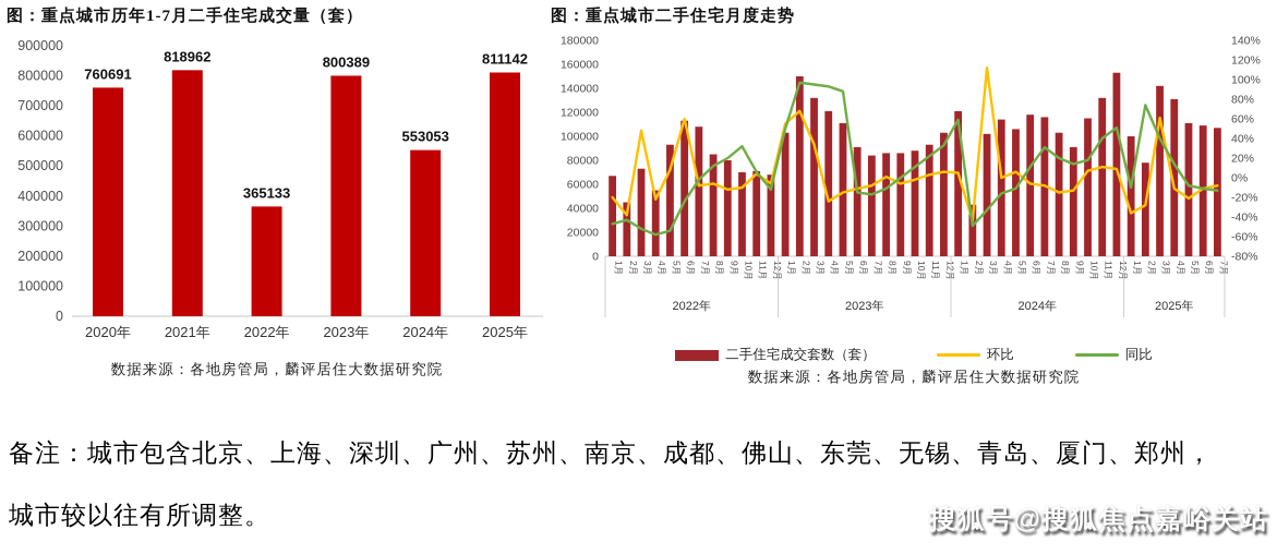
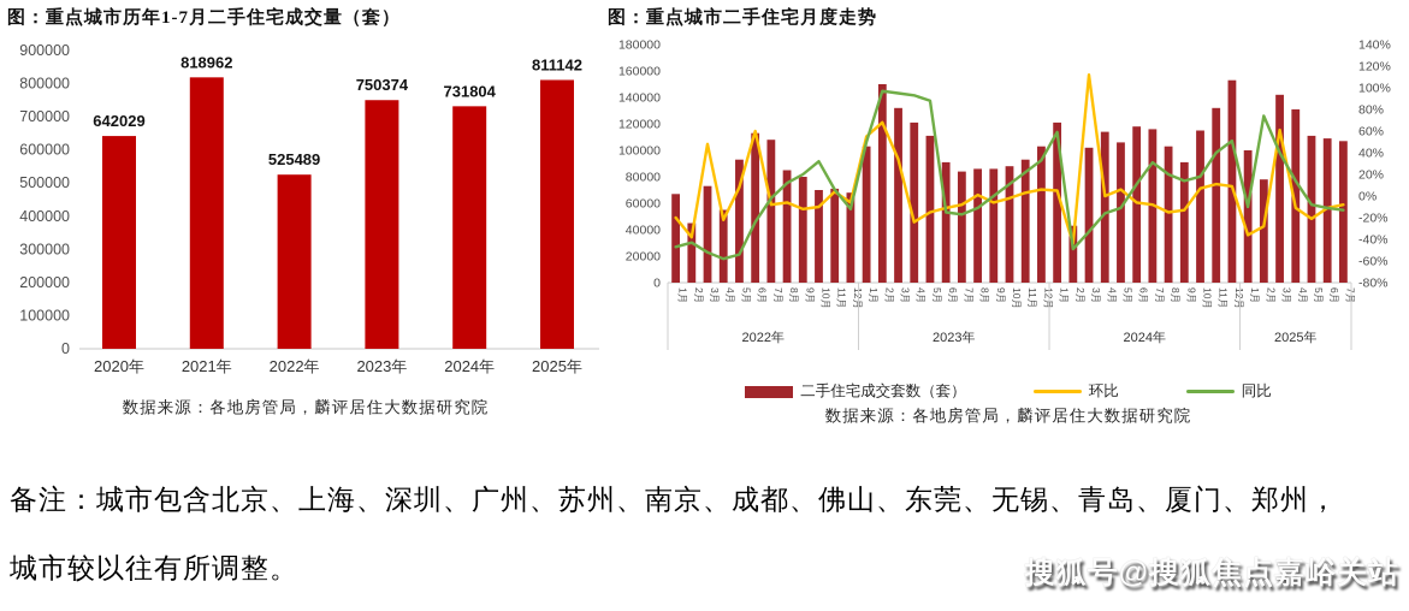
图：重点城市历年1-7月二手住宅成交量（套）/2020年: 760691 -> 642029
图：重点城市历年1-7月二手住宅成交量（套）/2022年: 365133 -> 525489
图：重点城市历年1-7月二手住宅成交量（套）/2023年: 800389 -> 750374
图：重点城市历年1-7月二手住宅成交量（套）/2024年: 553053 -> 731804
